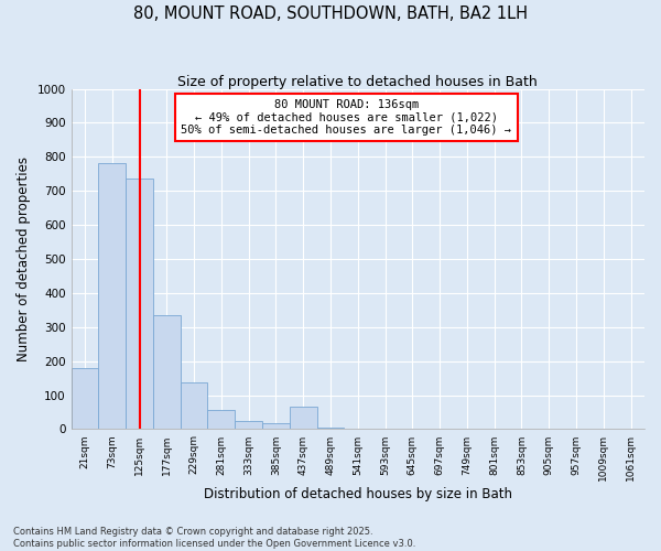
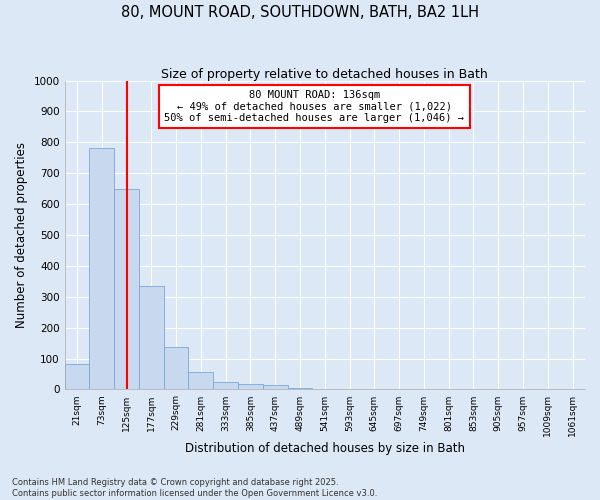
21sqm: 180 -> 83
125sqm: 735 -> 648
437sqm: 65 -> 16
